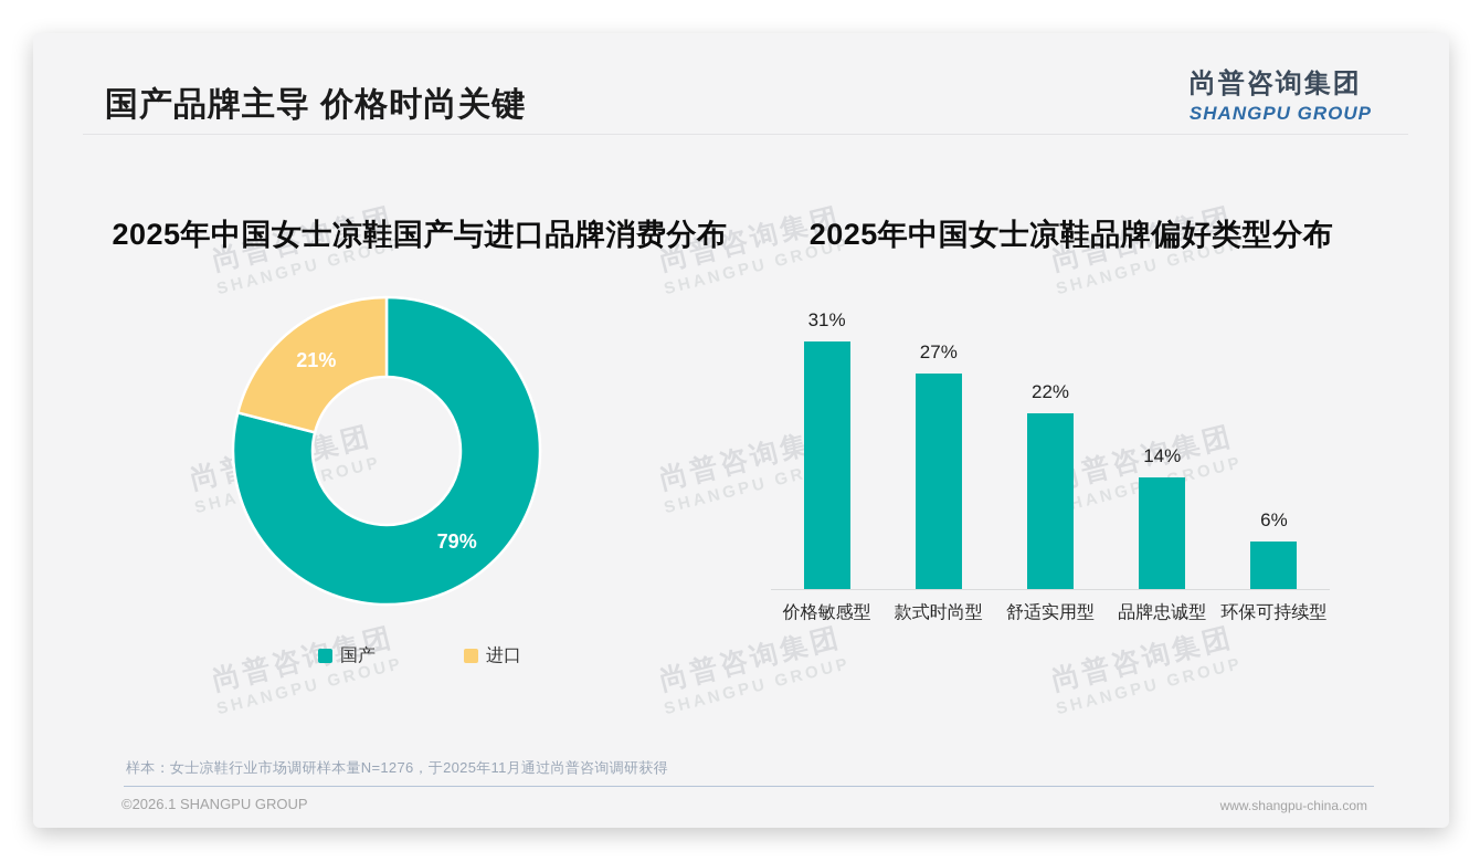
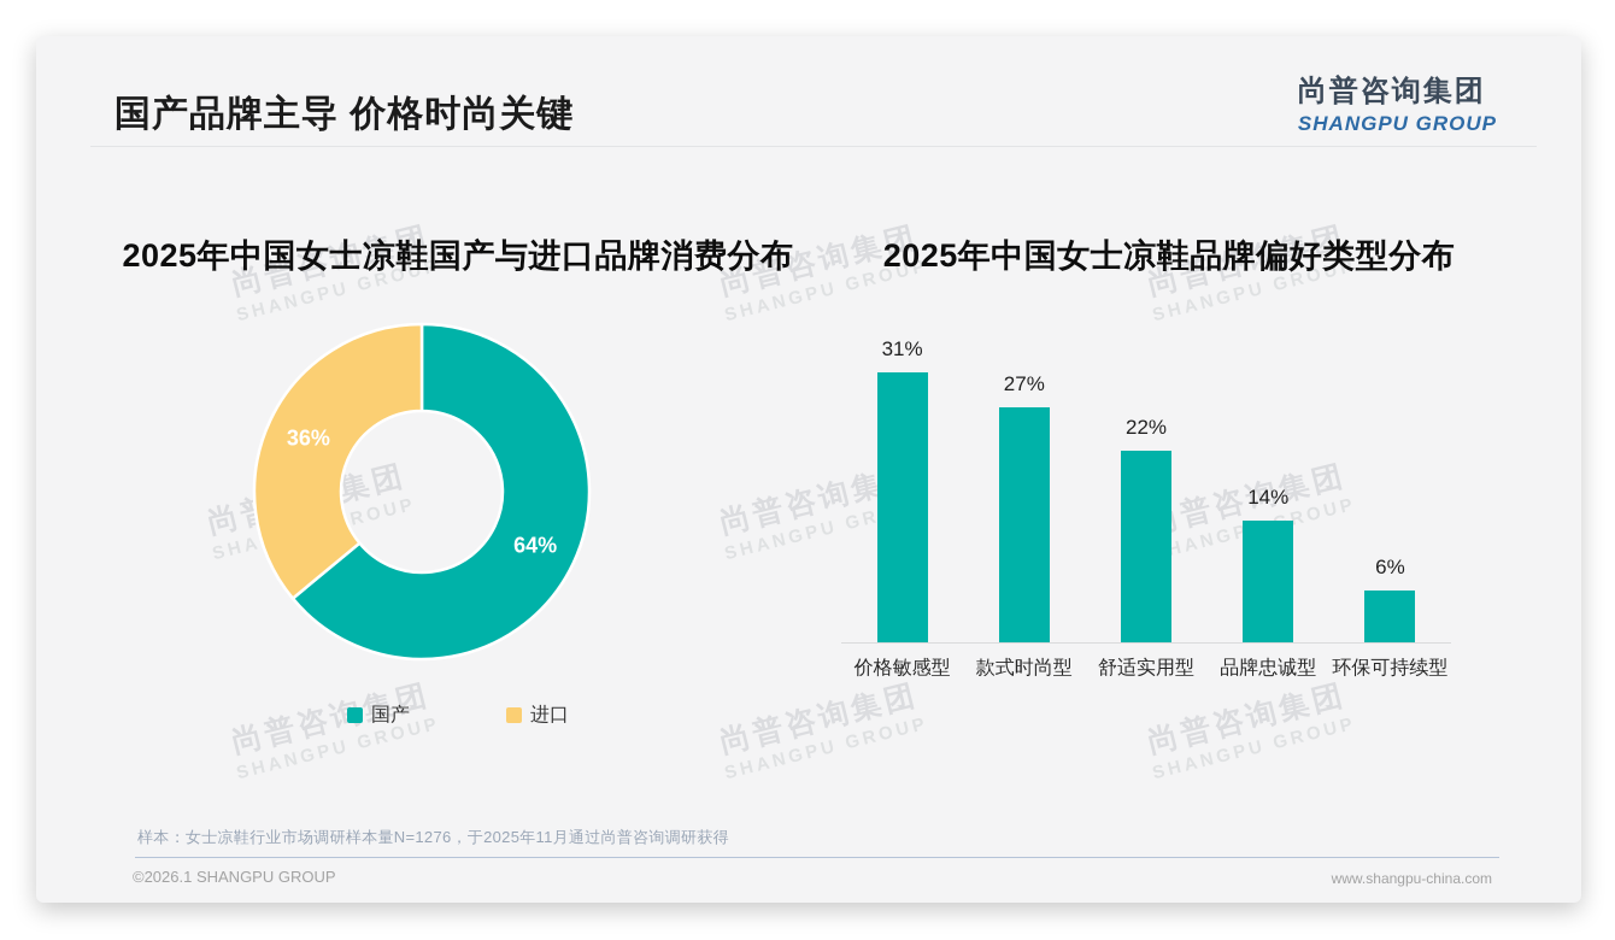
2025年中国女士凉鞋国产与进口品牌消费分布/国产: 79% -> 64%
2025年中国女士凉鞋国产与进口品牌消费分布/进口: 21% -> 36%
